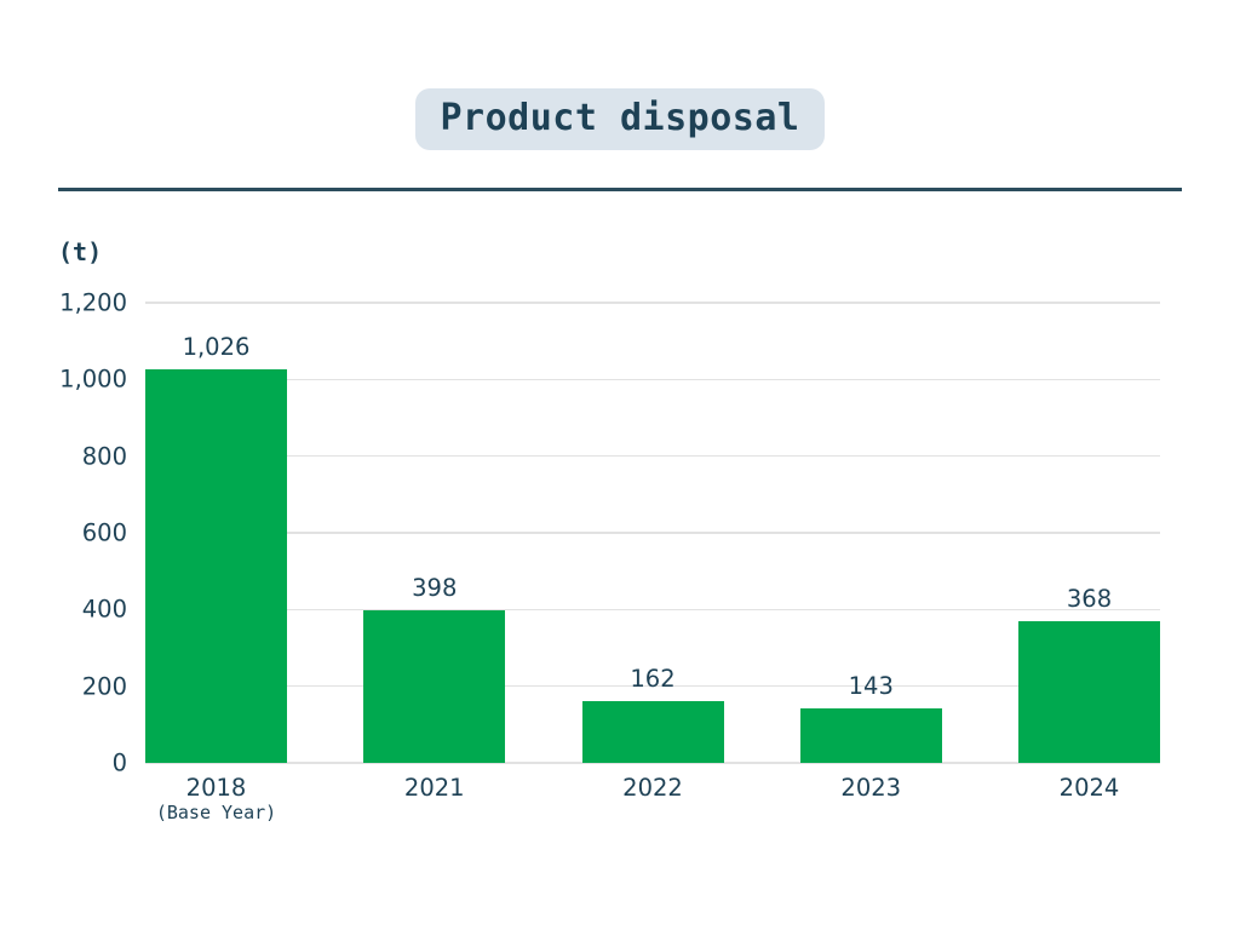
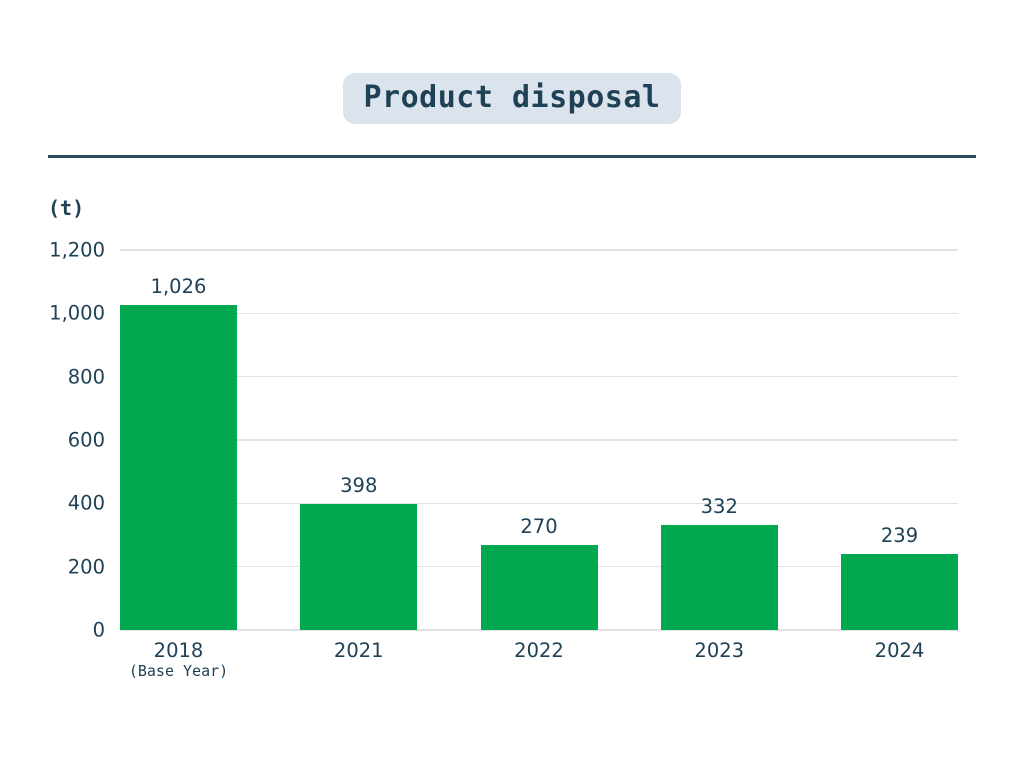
2022: 162 -> 270
2023: 143 -> 332
2024: 368 -> 239
